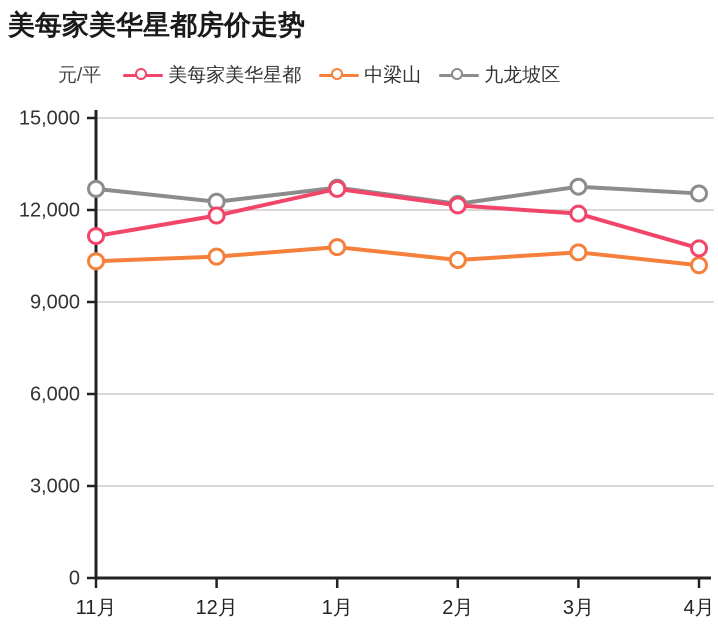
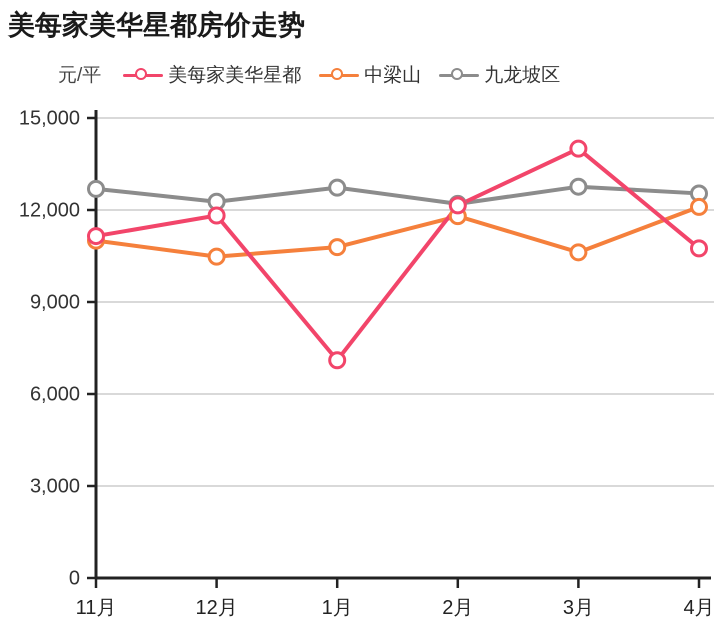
中梁山/11月: 10300 -> 11000
美每家美华星都/1月: 12700 -> 7100
中梁山/2月: 10400 -> 11800
美每家美华星都/3月: 11900 -> 14000
中梁山/4月: 10200 -> 12100
